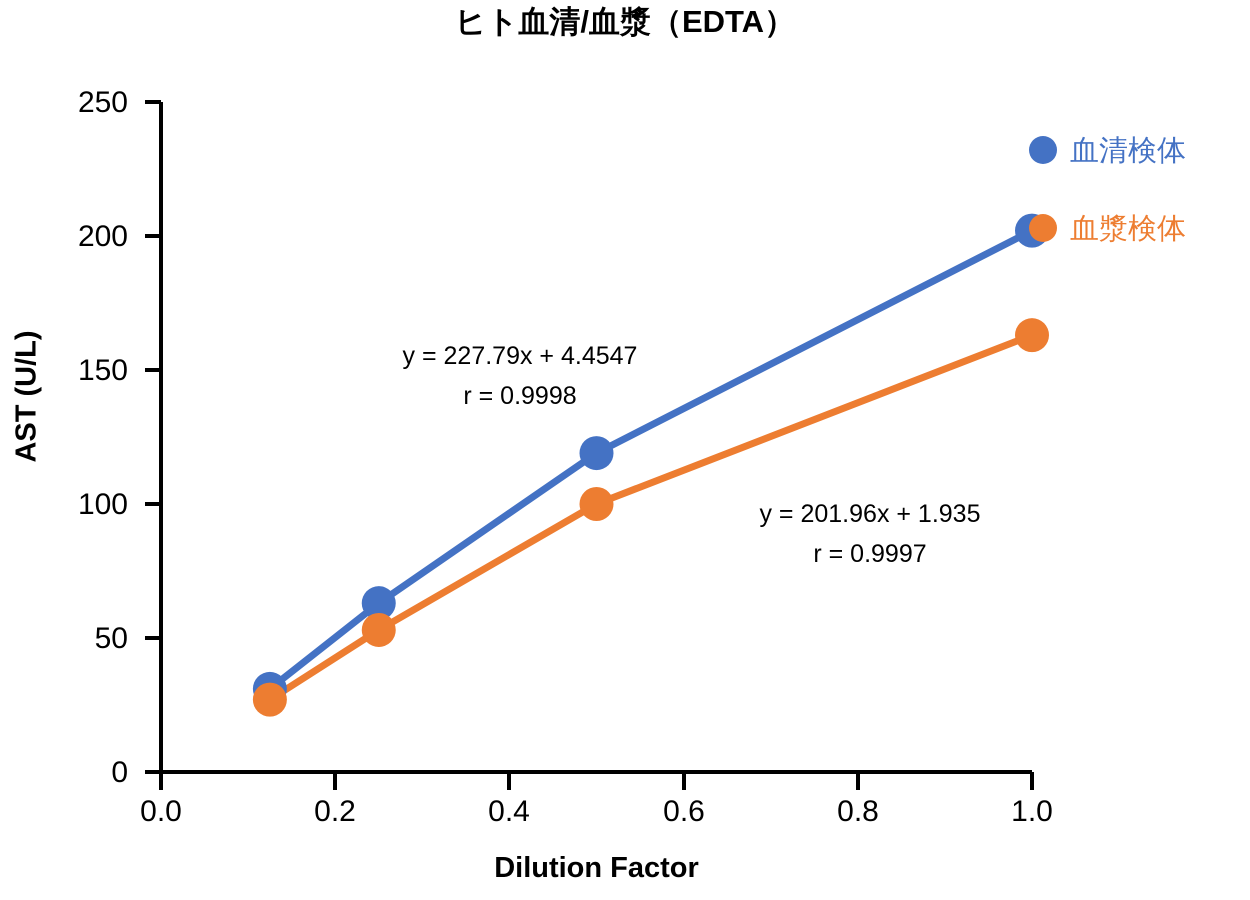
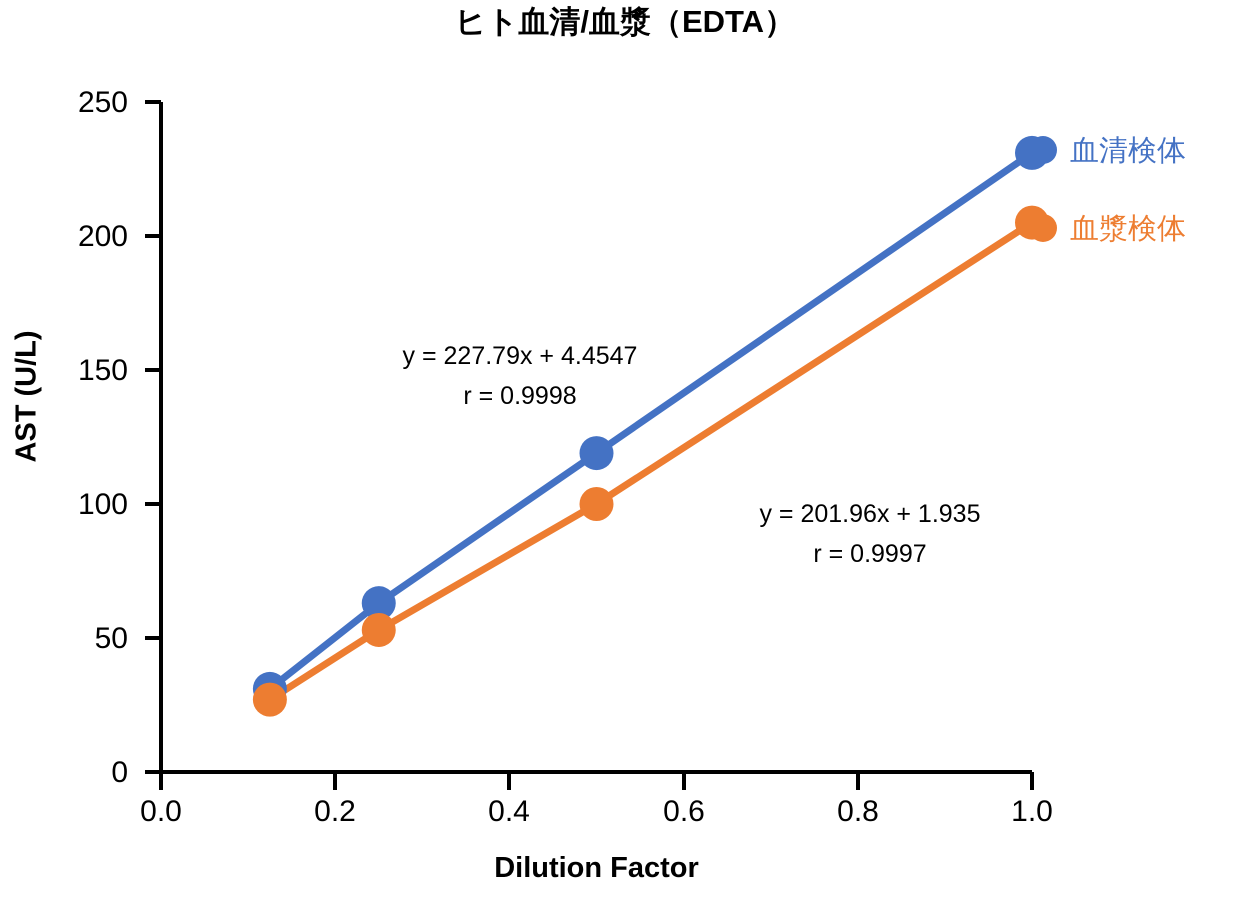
血清検体/1.0: 202 -> 231
血漿検体/1.0: 163 -> 205
